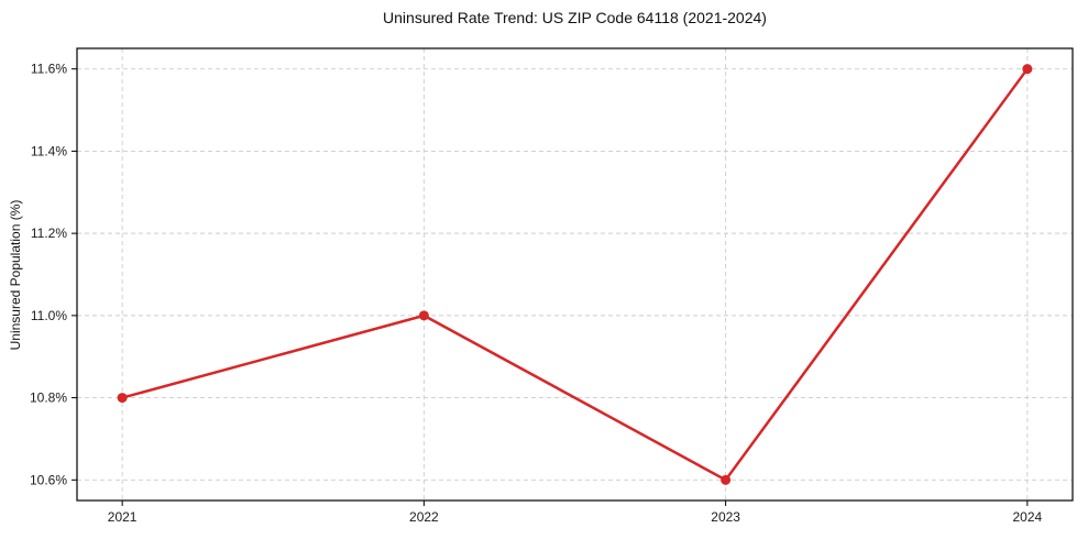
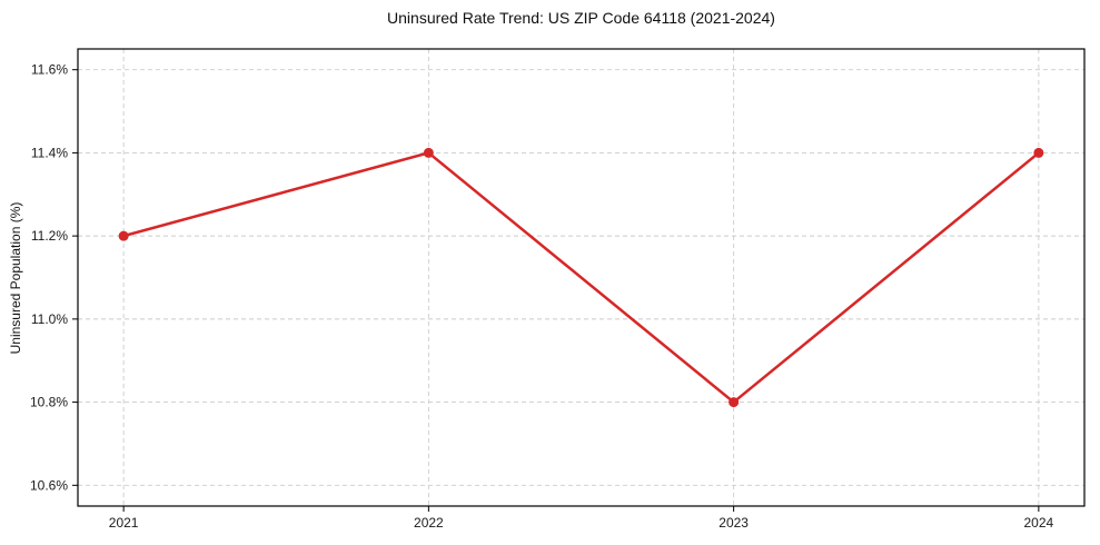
2021: 10.8% -> 11.2%
2022: 11.0% -> 11.4%
2023: 10.6% -> 10.8%
2024: 11.6% -> 11.4%
